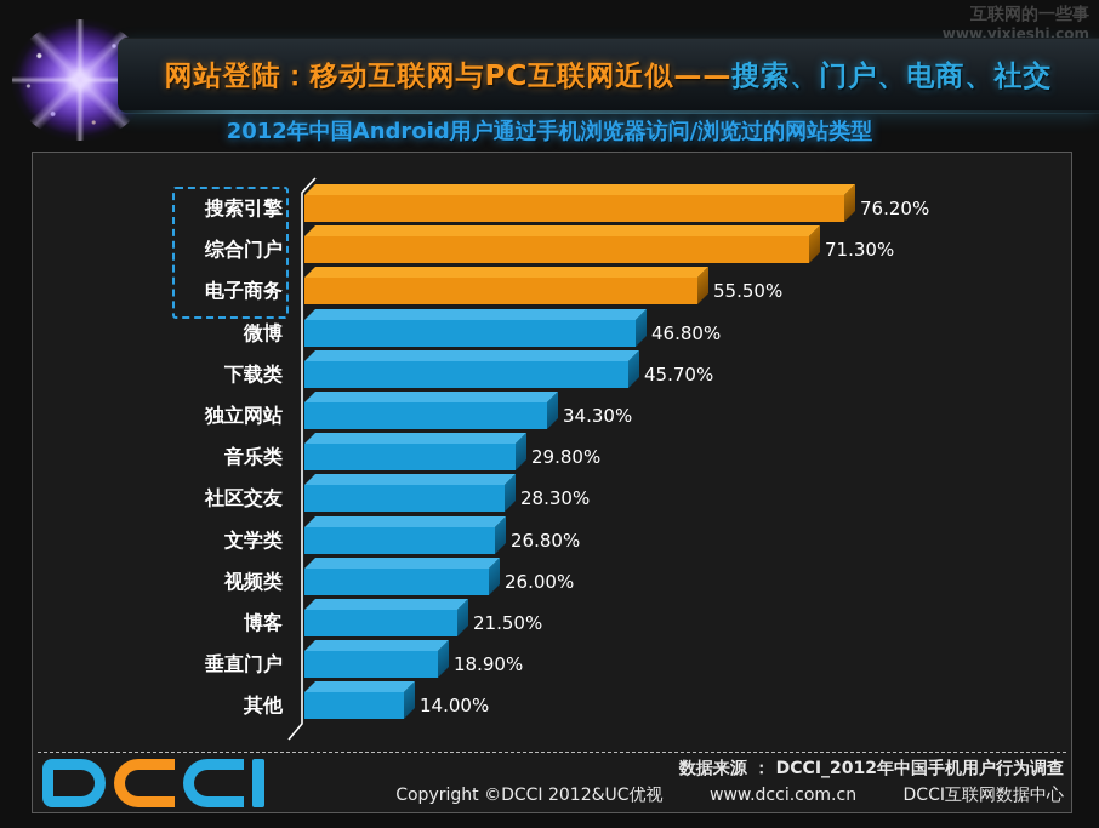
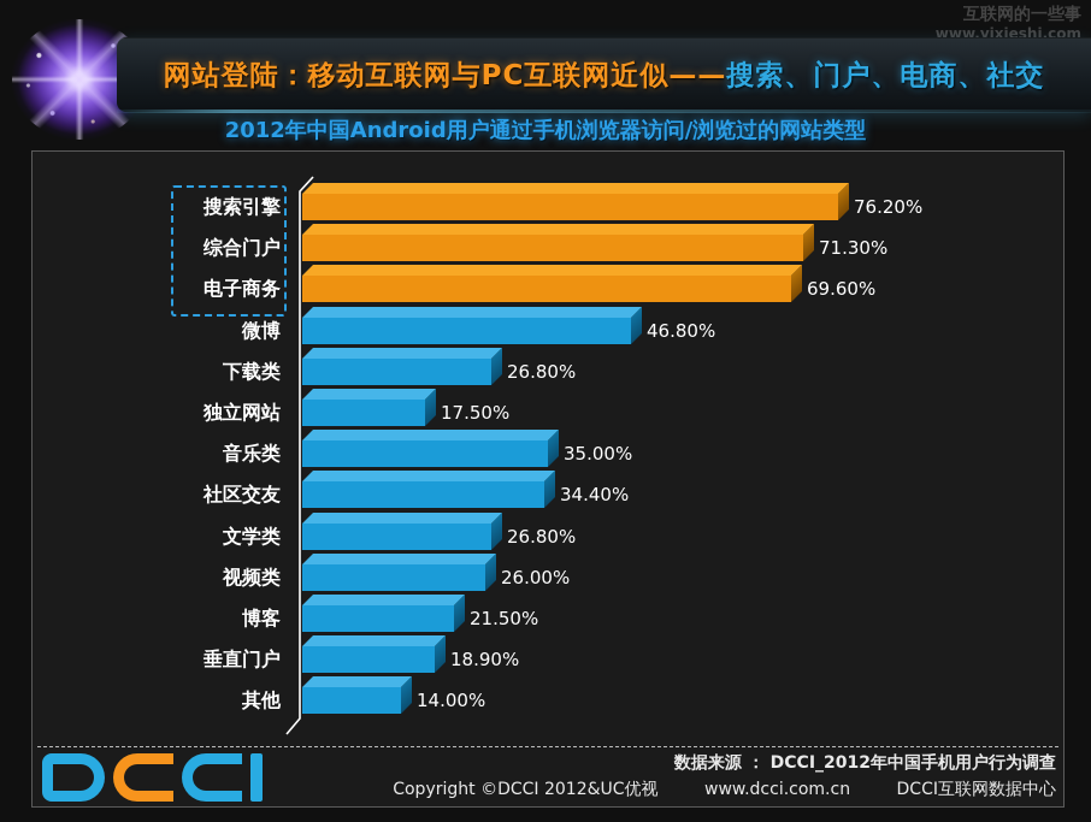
电子商务: 55.50% -> 69.60%
下载类: 45.70% -> 26.80%
独立网站: 34.30% -> 17.50%
音乐类: 29.80% -> 35.00%
社区交友: 28.30% -> 34.40%
